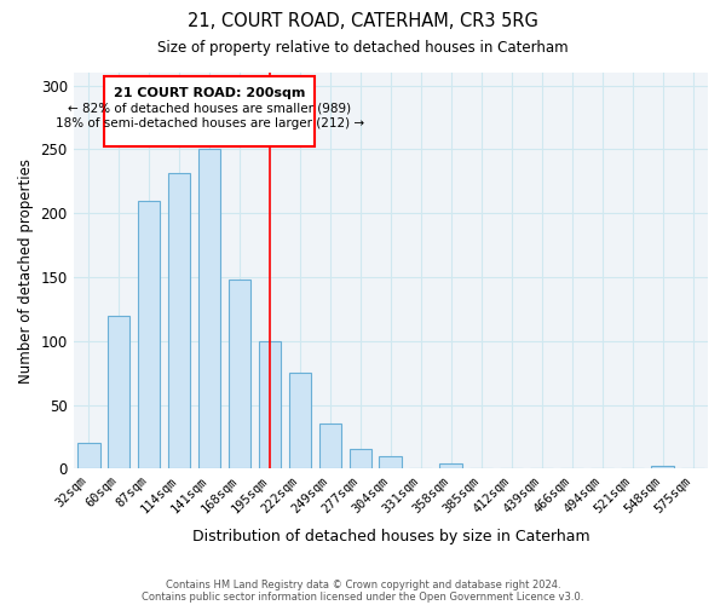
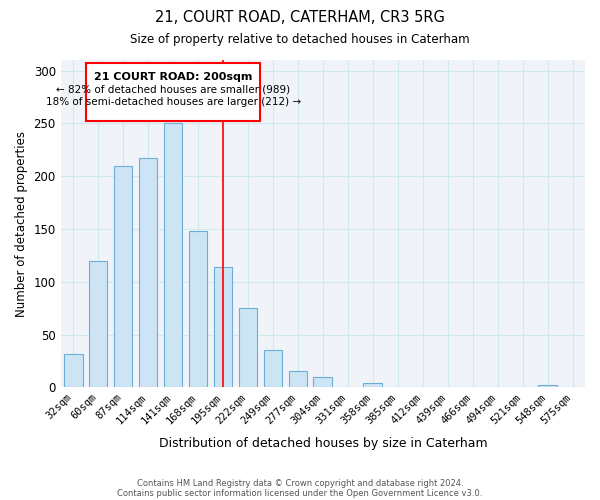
32sqm: 20 -> 32
114sqm: 231 -> 217
195sqm: 100 -> 114
